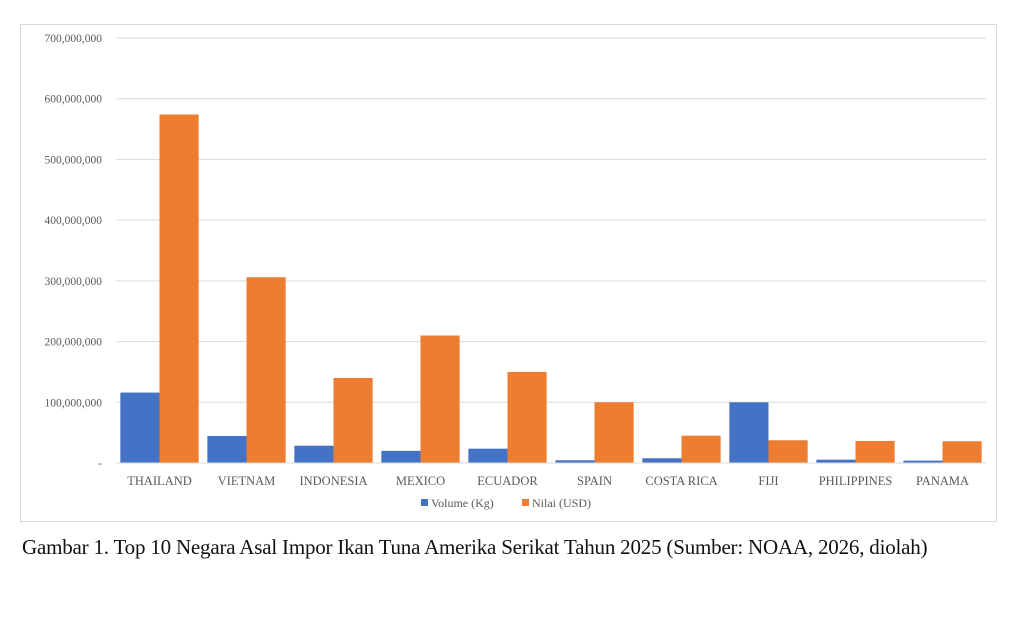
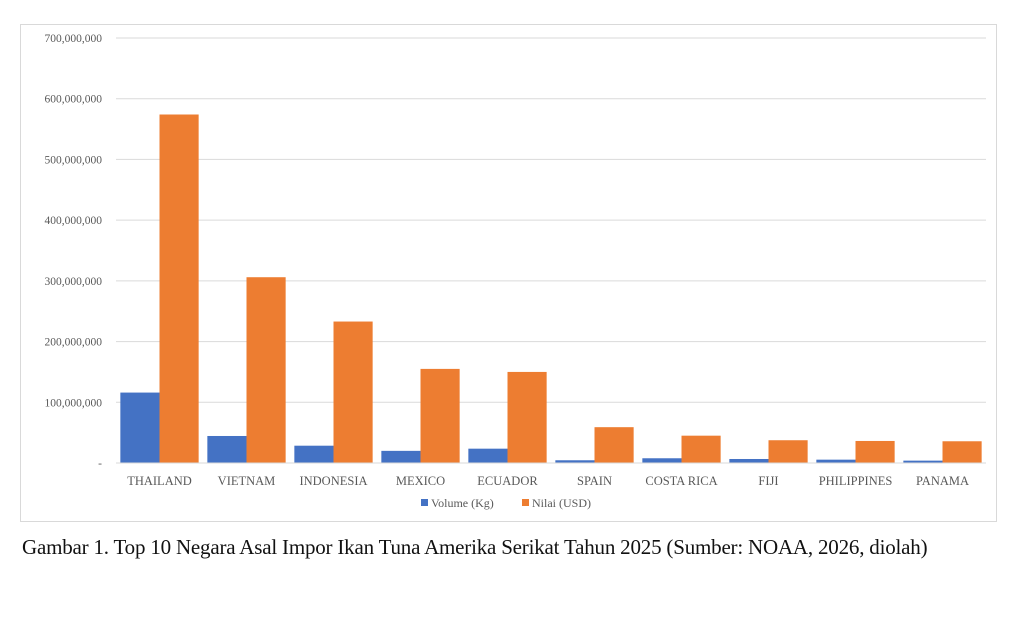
Nilai (USD)/INDONESIA: 140000000 -> 230000000
Nilai (USD)/MEXICO: 210000000 -> 160000000
Nilai (USD)/SPAIN: 100000000 -> 60000000
Volume (Kg)/FIJI: 100000000 -> 10000000
